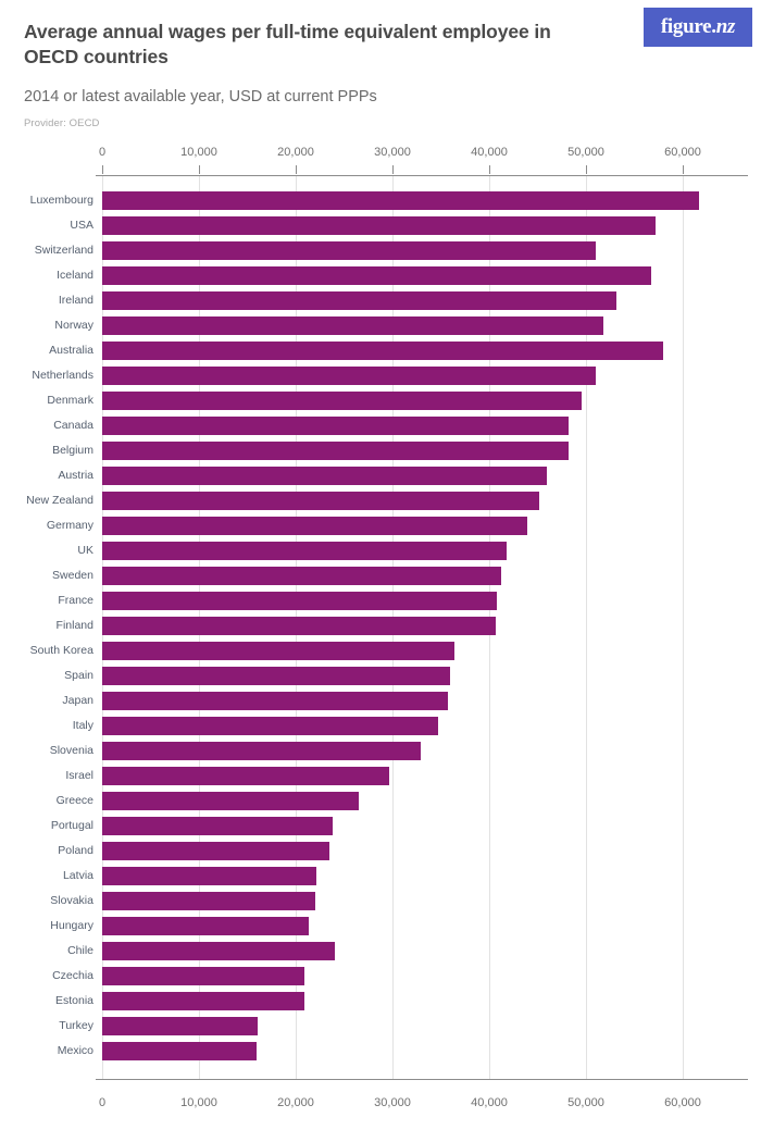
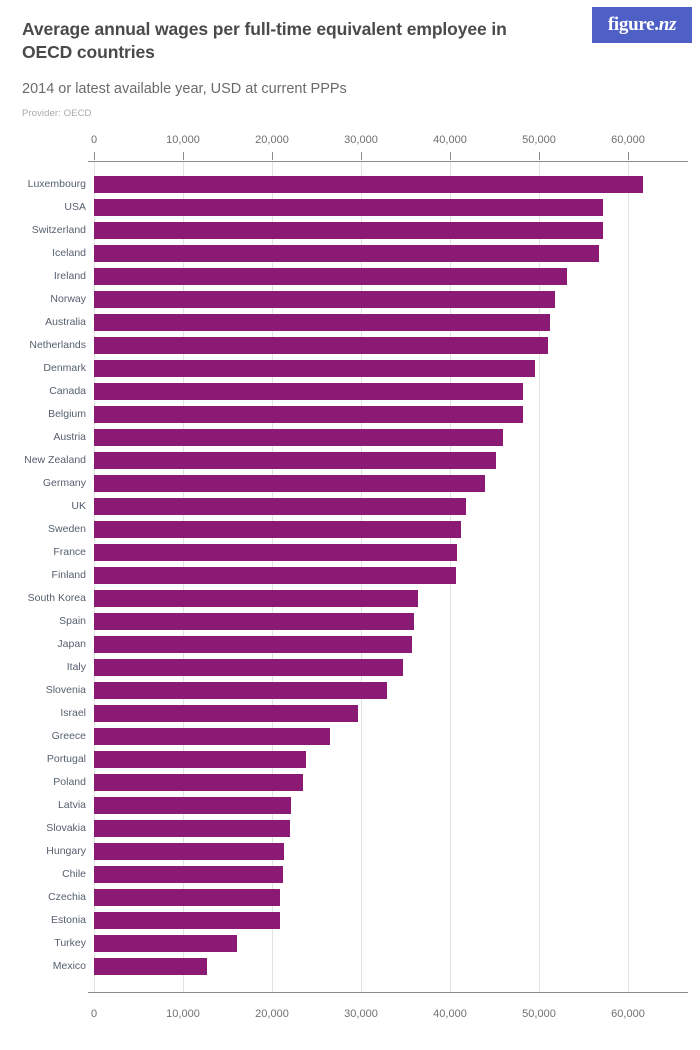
Switzerland: 51000 -> 57000
Australia: 58000 -> 51000
Chile: 24000 -> 21000
Mexico: 16000 -> 13000
